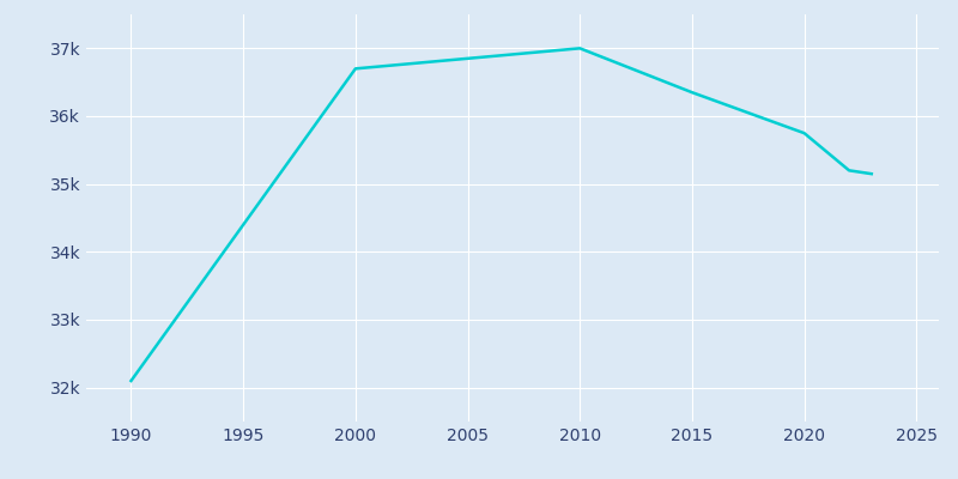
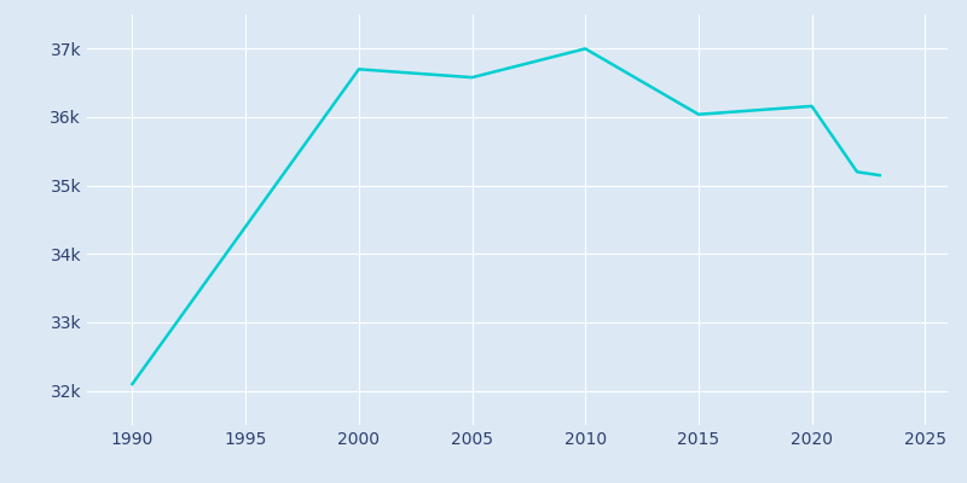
2005: 36.85k -> 36.58k
2015: 36.35k -> 36.04k
2020: 35.75k -> 36.16k
